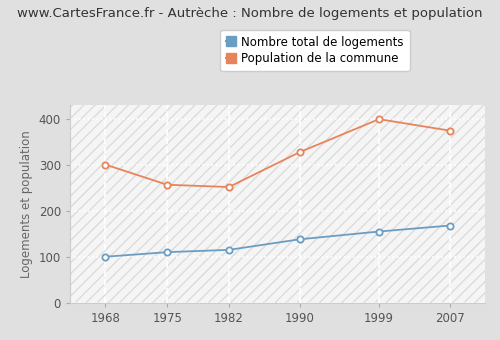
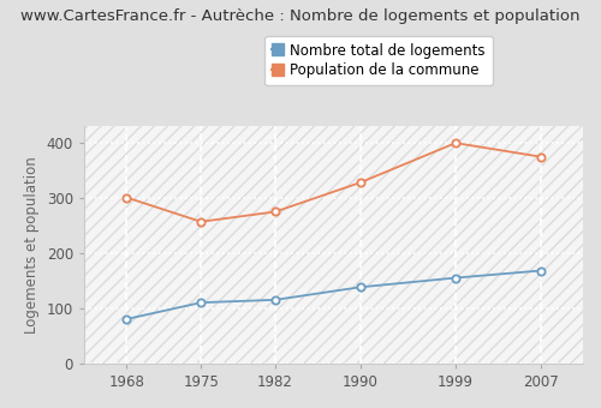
Nombre total de logements/1968: 100 -> 80
Population de la commune/1982: 252 -> 275
